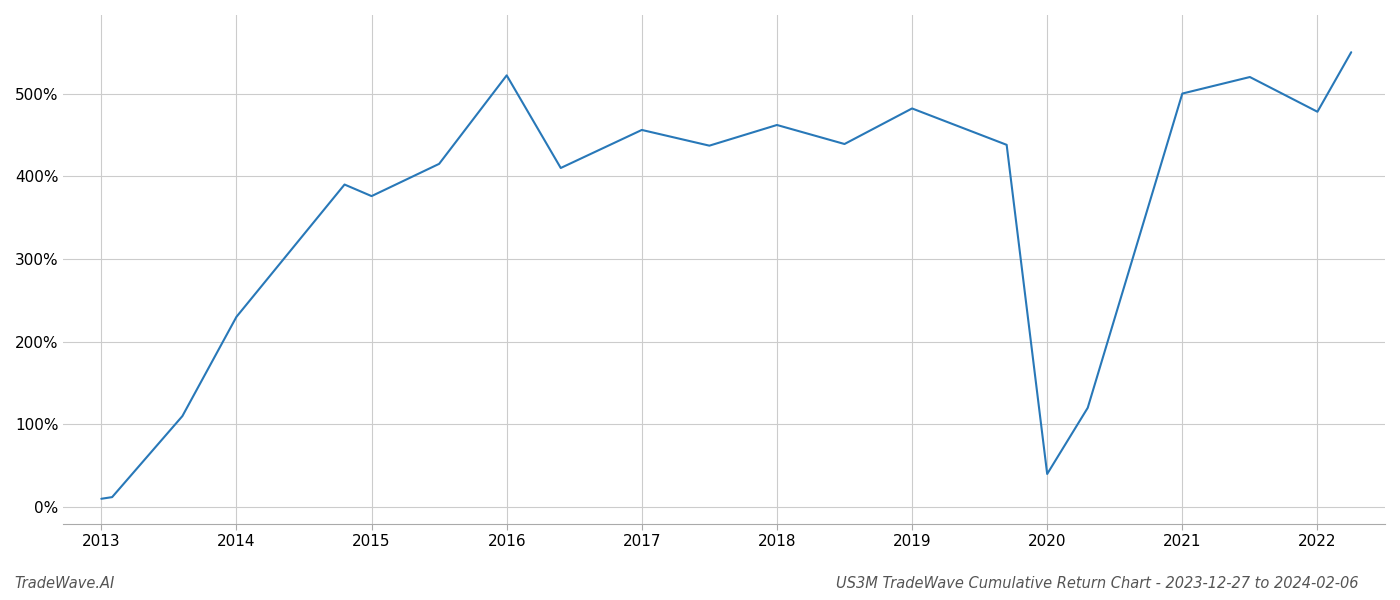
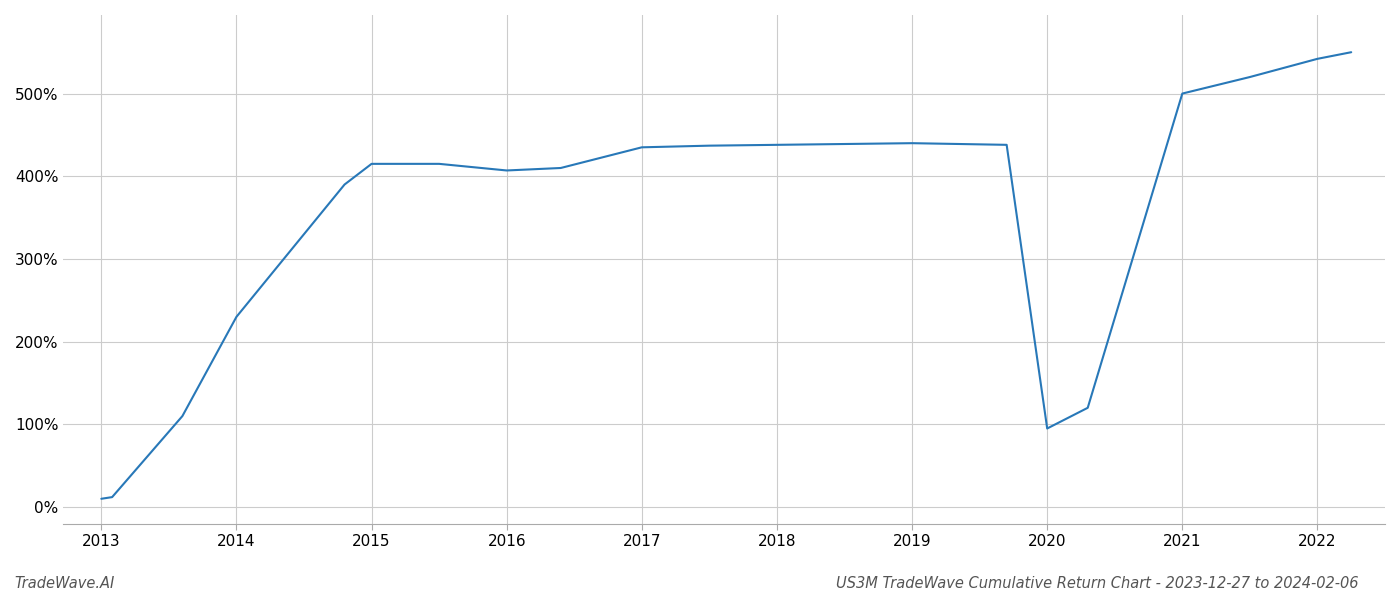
2015: 376% -> 415%
2016: 522% -> 407%
2017: 456% -> 435%
2018: 462% -> 438%
2019: 482% -> 440%
2020: 40% -> 95%
2022: 478% -> 542%
